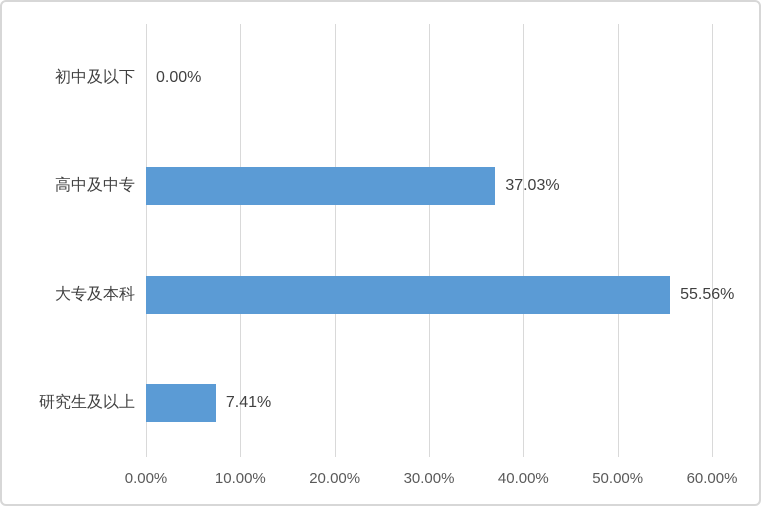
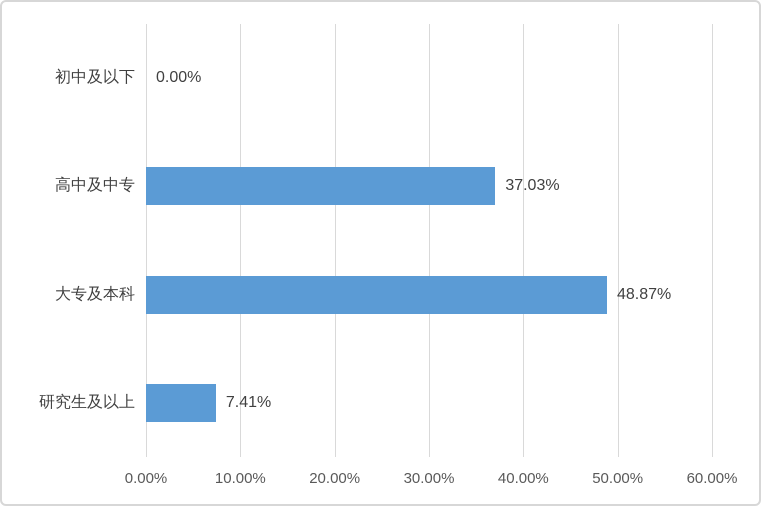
大专及本科: 55.56% -> 48.87%
